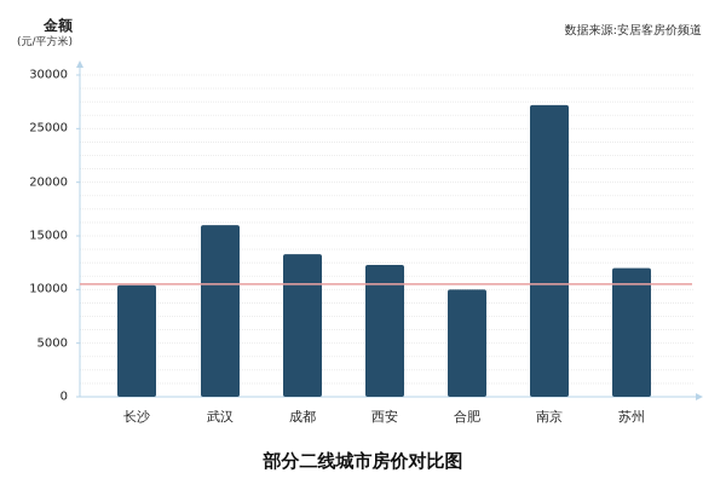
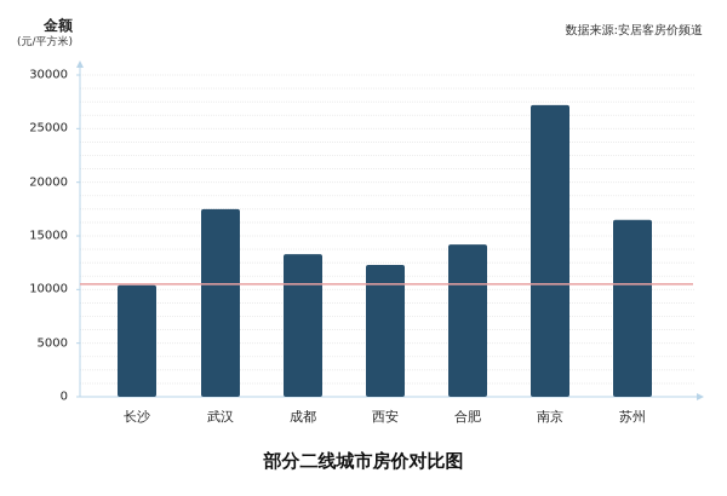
武汉: 16000 -> 18000
合肥: 10000 -> 14000
苏州: 12000 -> 16000
